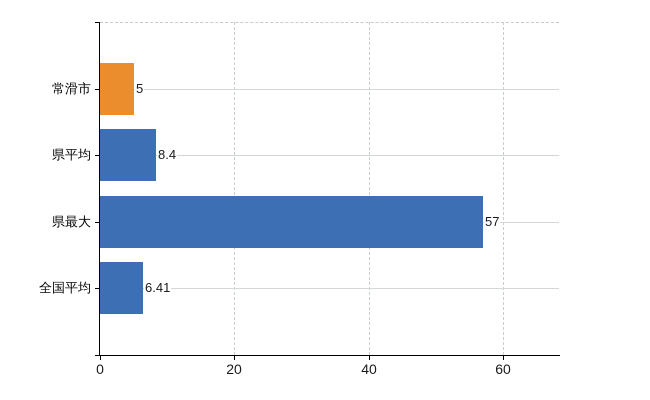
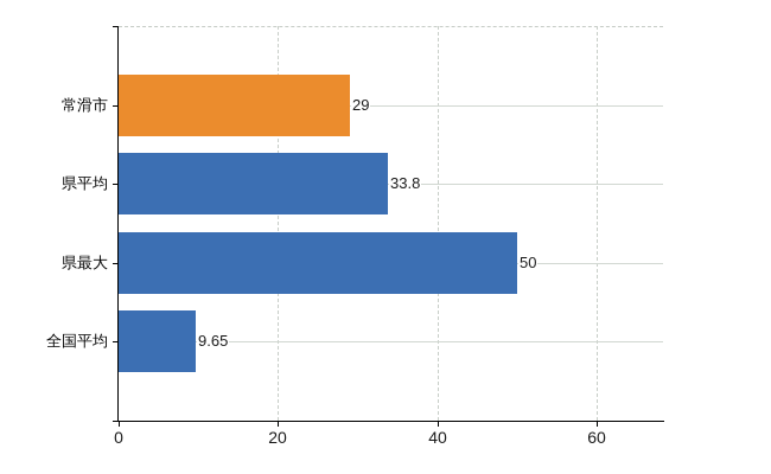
常滑市: 5 -> 29
県平均: 8.4 -> 33.8
県最大: 57 -> 50
全国平均: 6.41 -> 9.65
